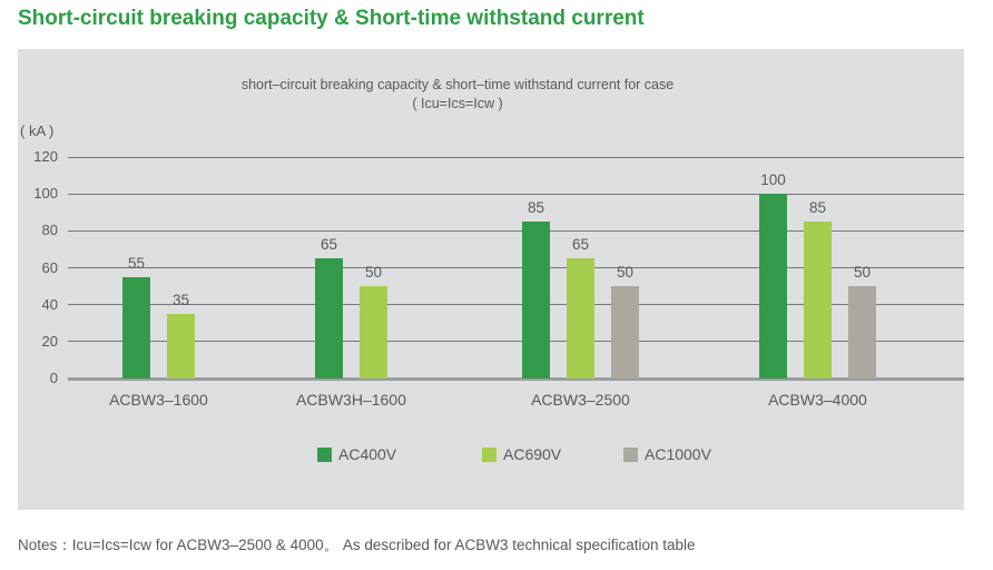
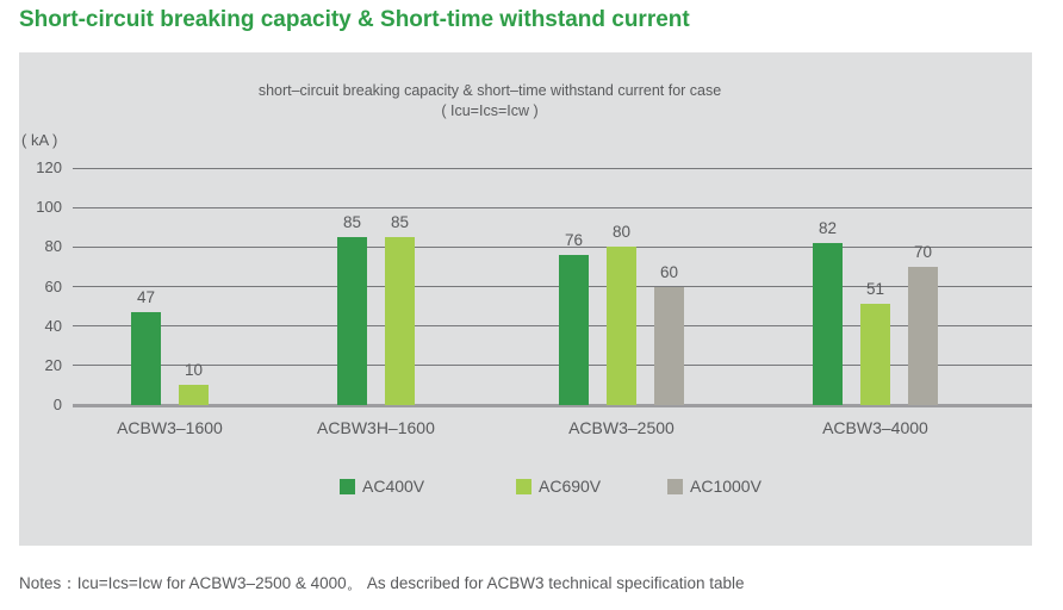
AC400V/ACBW3–1600: 55 -> 47
AC690V/ACBW3–1600: 35 -> 10
AC400V/ACBW3H–1600: 65 -> 85
AC690V/ACBW3H–1600: 50 -> 85
AC400V/ACBW3–2500: 85 -> 76
AC690V/ACBW3–2500: 65 -> 80
AC1000V/ACBW3–2500: 50 -> 60
AC400V/ACBW3–4000: 100 -> 82
AC690V/ACBW3–4000: 85 -> 51
AC1000V/ACBW3–4000: 50 -> 70
